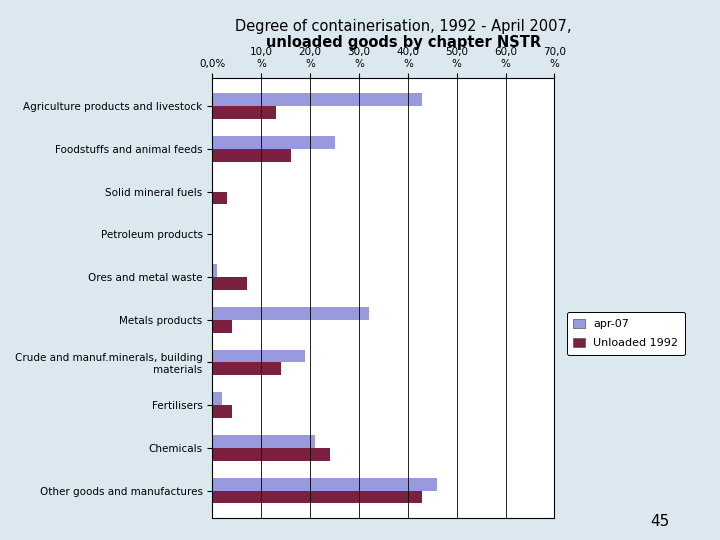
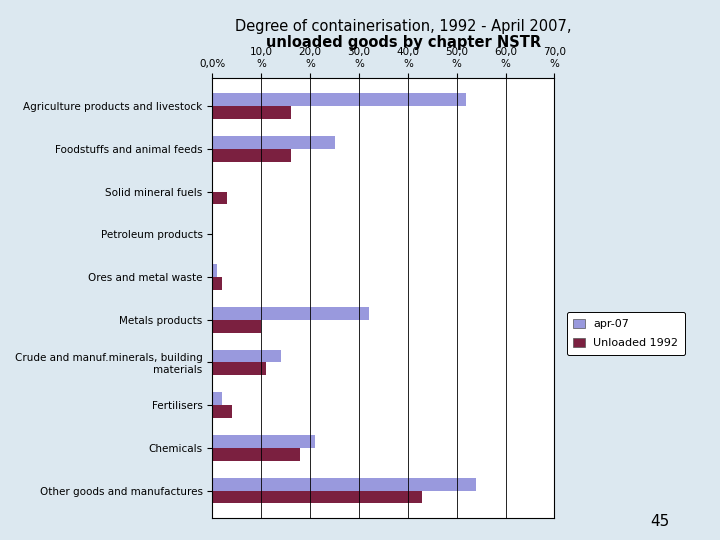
apr-07/Agriculture products and livestock: 43
% -> 52
%
Unloaded 1992/Agriculture products and livestock: 13
% -> 16
%
Unloaded 1992/Ores and metal waste: 7
% -> 2
%
Unloaded 1992/Metals products: 4
% -> 10
%
apr-07/Crude and manuf.minerals, building materials: 19
% -> 14
%
Unloaded 1992/Crude and manuf.minerals, building materials: 14
% -> 11
%
Unloaded 1992/Chemicals: 24
% -> 18
%
apr-07/Other goods and manufactures: 46
% -> 54
%
